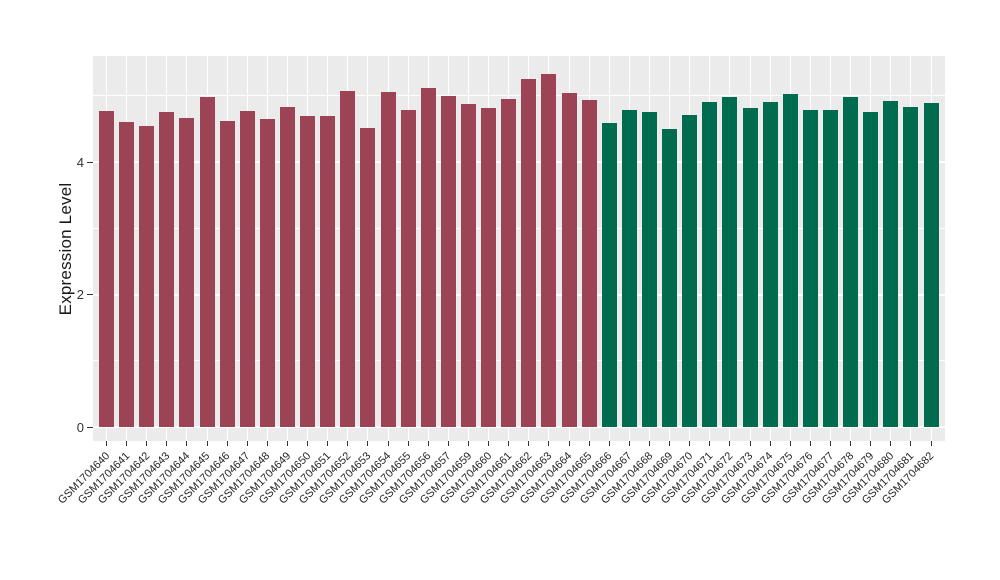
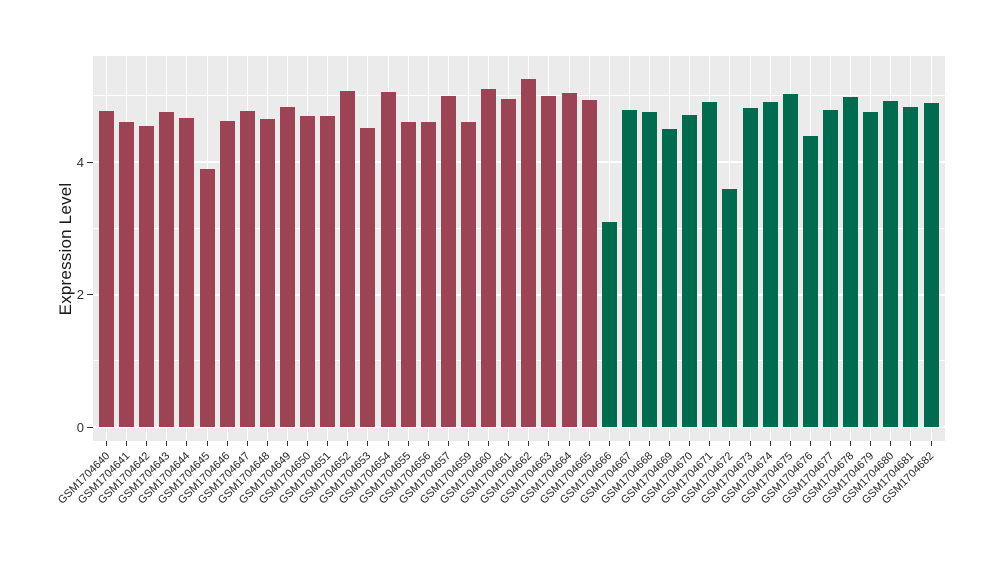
GSM1704645: 5.0 -> 3.9
GSM1704655: 4.8 -> 4.6
GSM1704656: 5.1 -> 4.6
GSM1704659: 4.9 -> 4.6
GSM1704660: 4.8 -> 5.1
GSM1704663: 5.3 -> 5.0
GSM1704666: 4.6 -> 3.1
GSM1704672: 5.0 -> 3.6
GSM1704676: 4.8 -> 4.4
